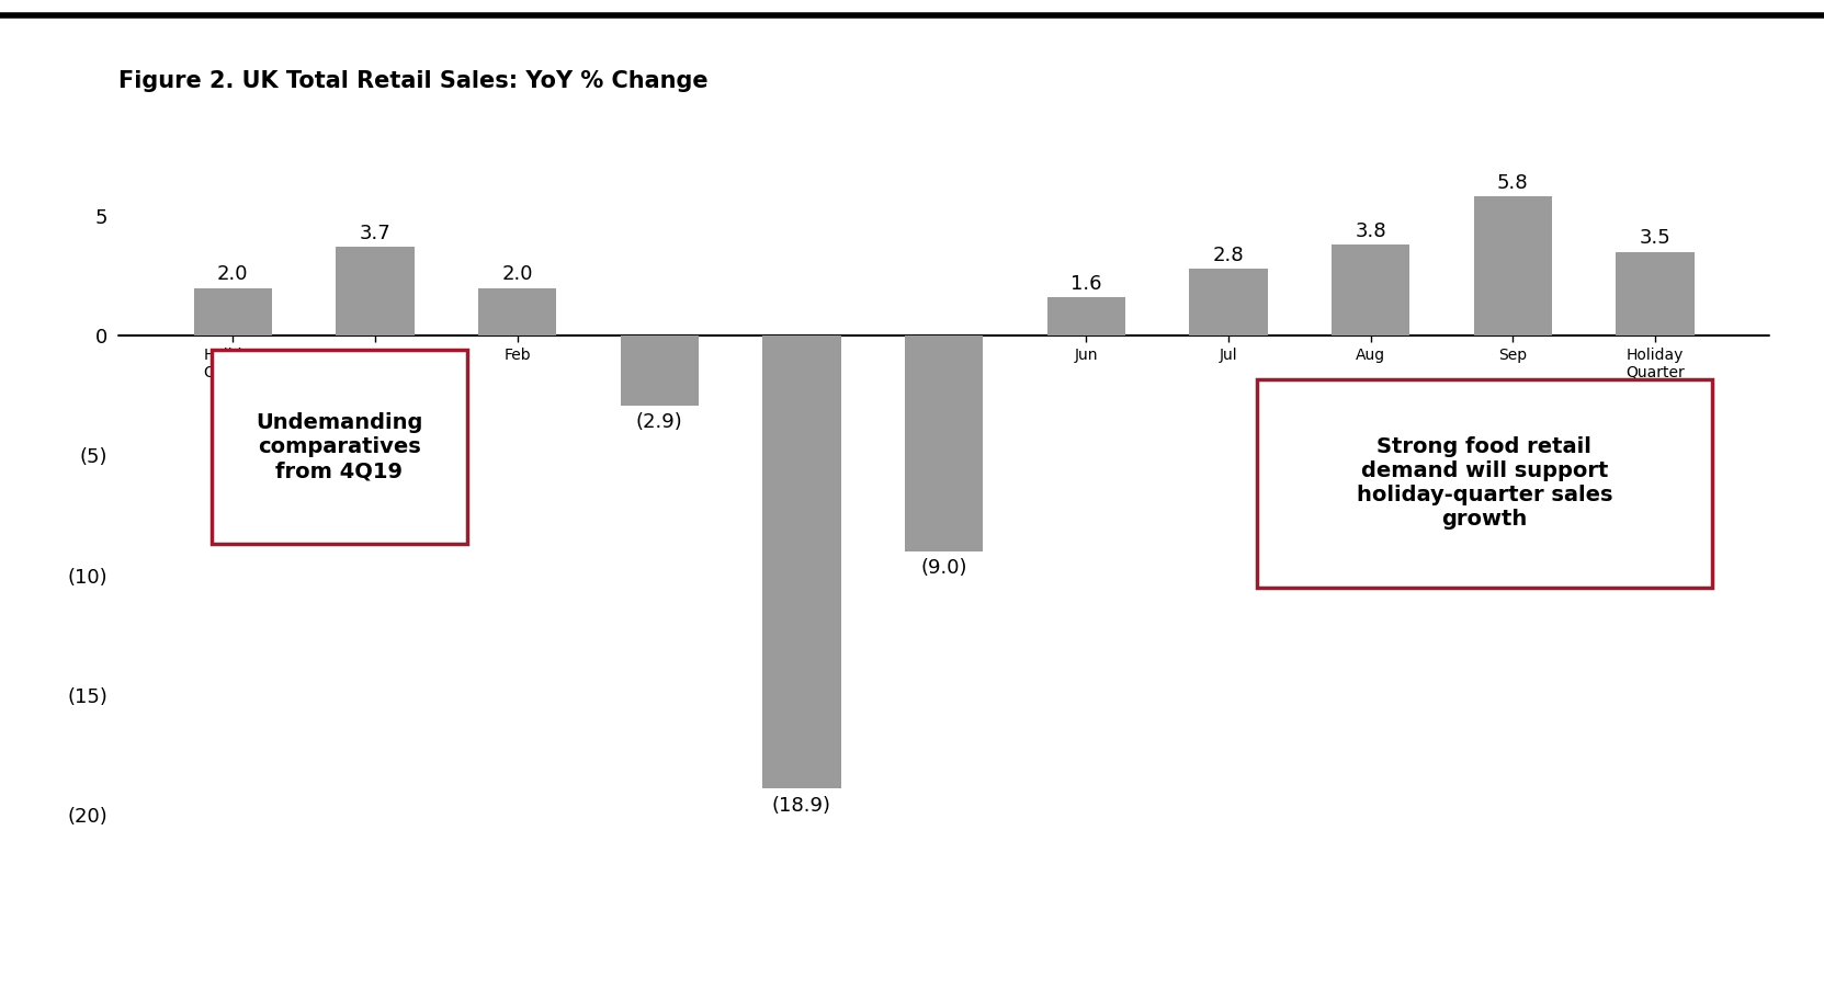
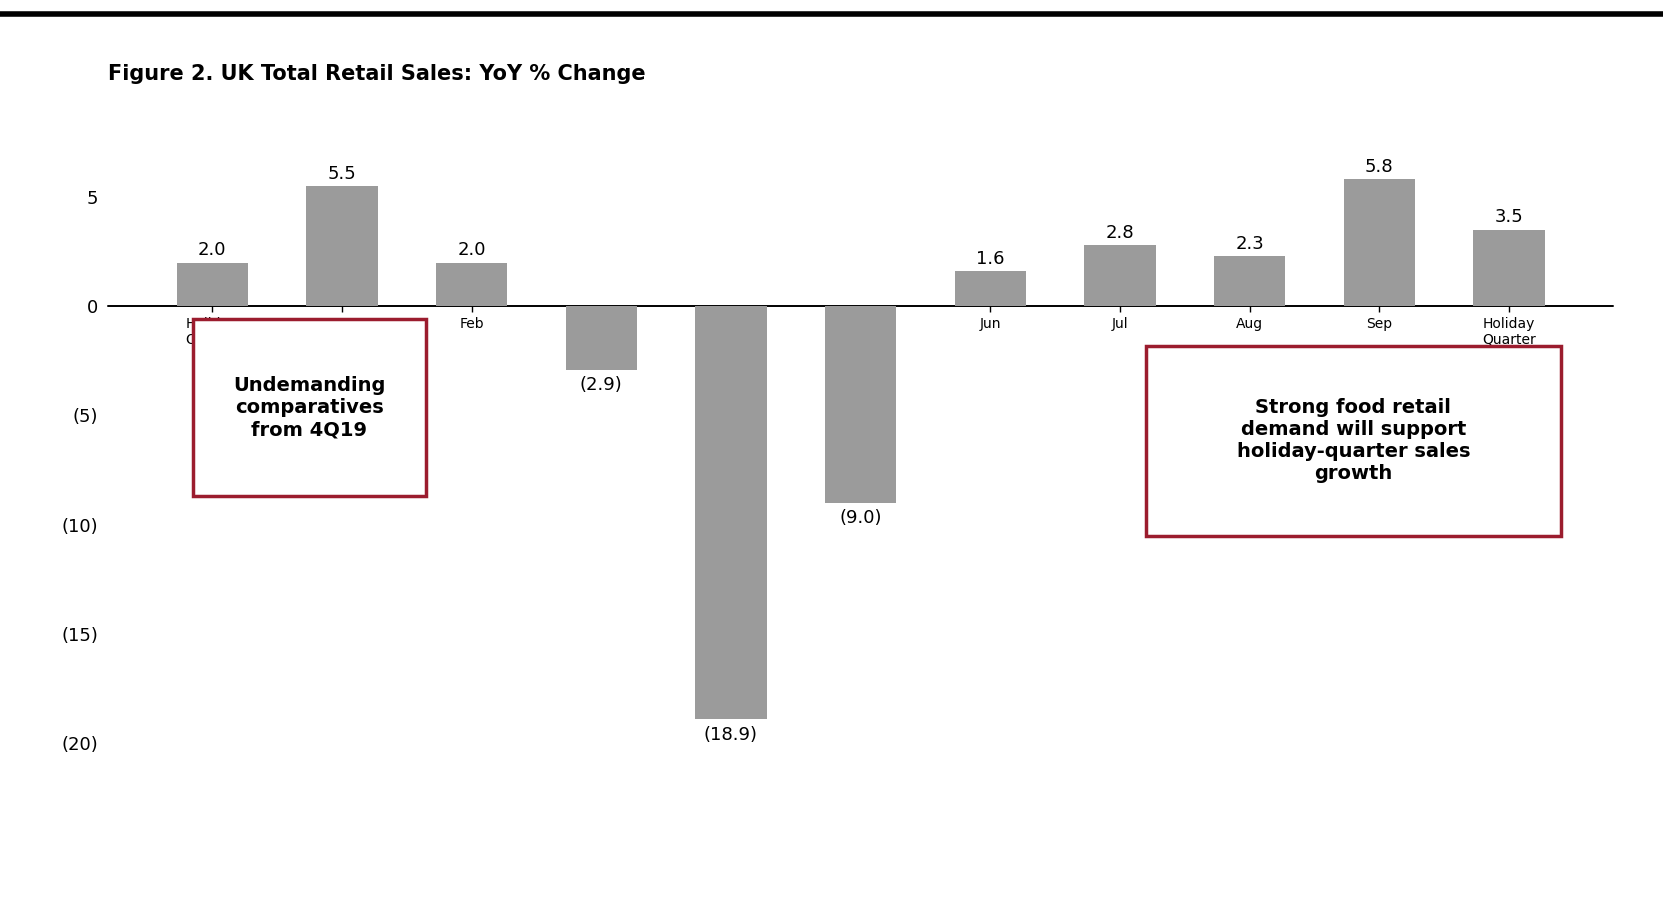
Jan: 3.7 -> 5.5
Aug: 3.8 -> 2.3
